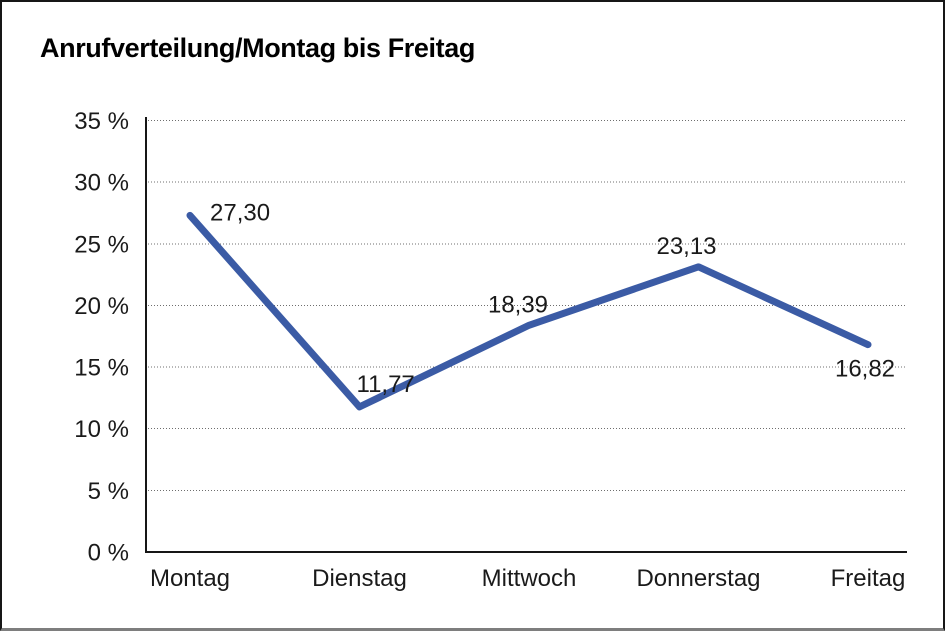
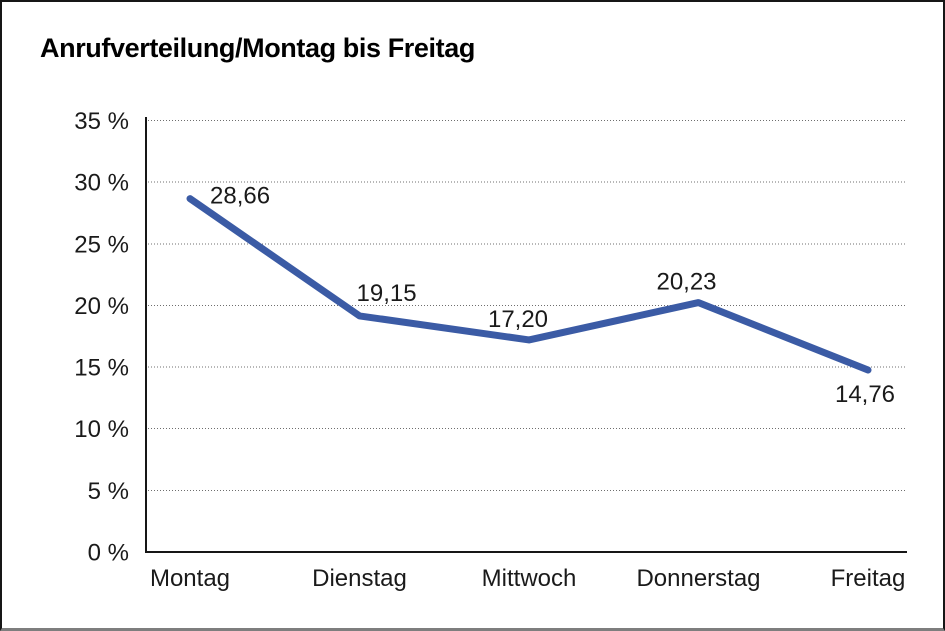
Montag: 27,30 -> 28,66
Dienstag: 11,77 -> 19,15
Mittwoch: 18,39 -> 17,20
Donnerstag: 23,13 -> 20,23
Freitag: 16,82 -> 14,76
